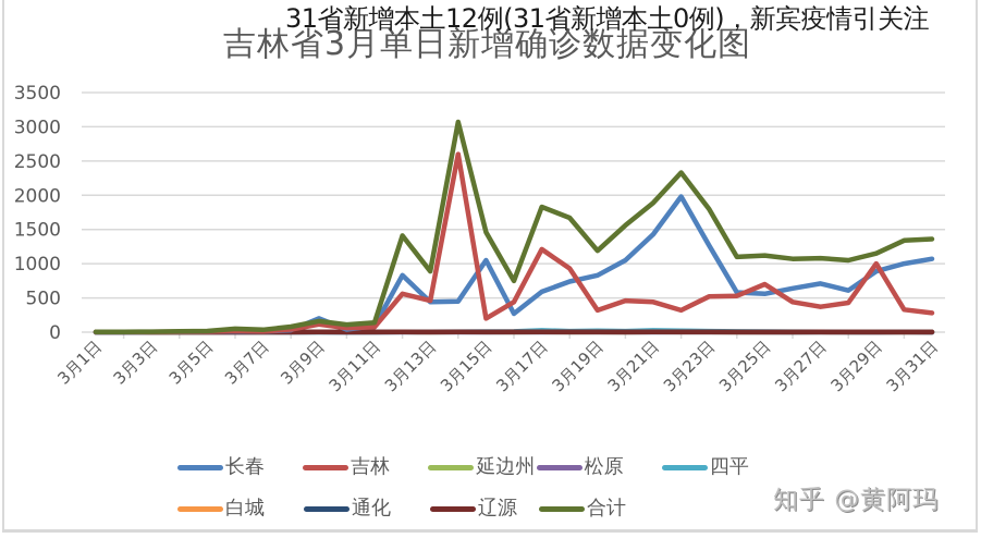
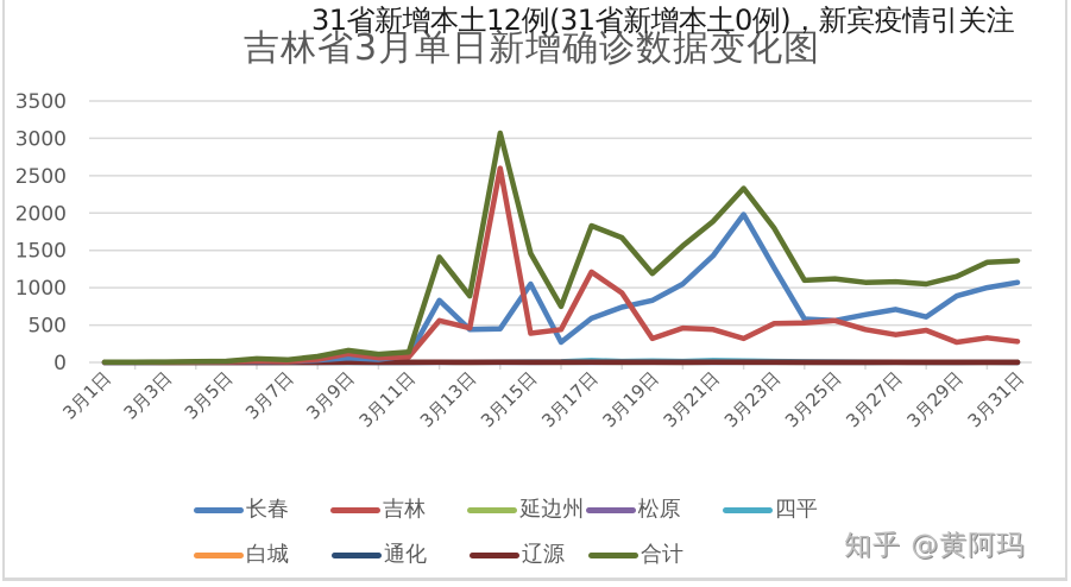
长春/3月9日: 200 -> 100
吉林/3月15日: 200 -> 400
吉林/3月25日: 700 -> 600
吉林/3月29日: 1000 -> 300
